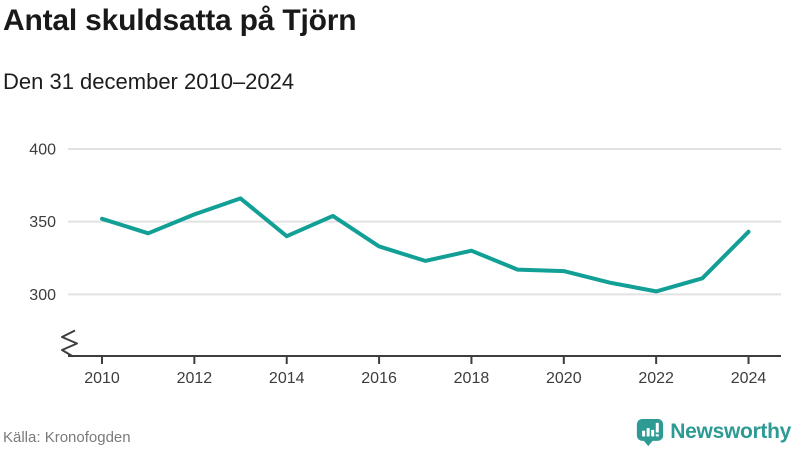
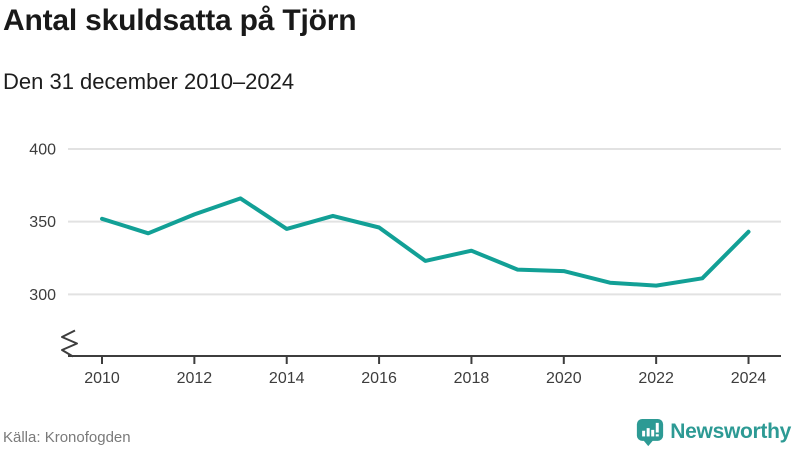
2014: 340 -> 345
2016: 333 -> 346
2022: 302 -> 306
